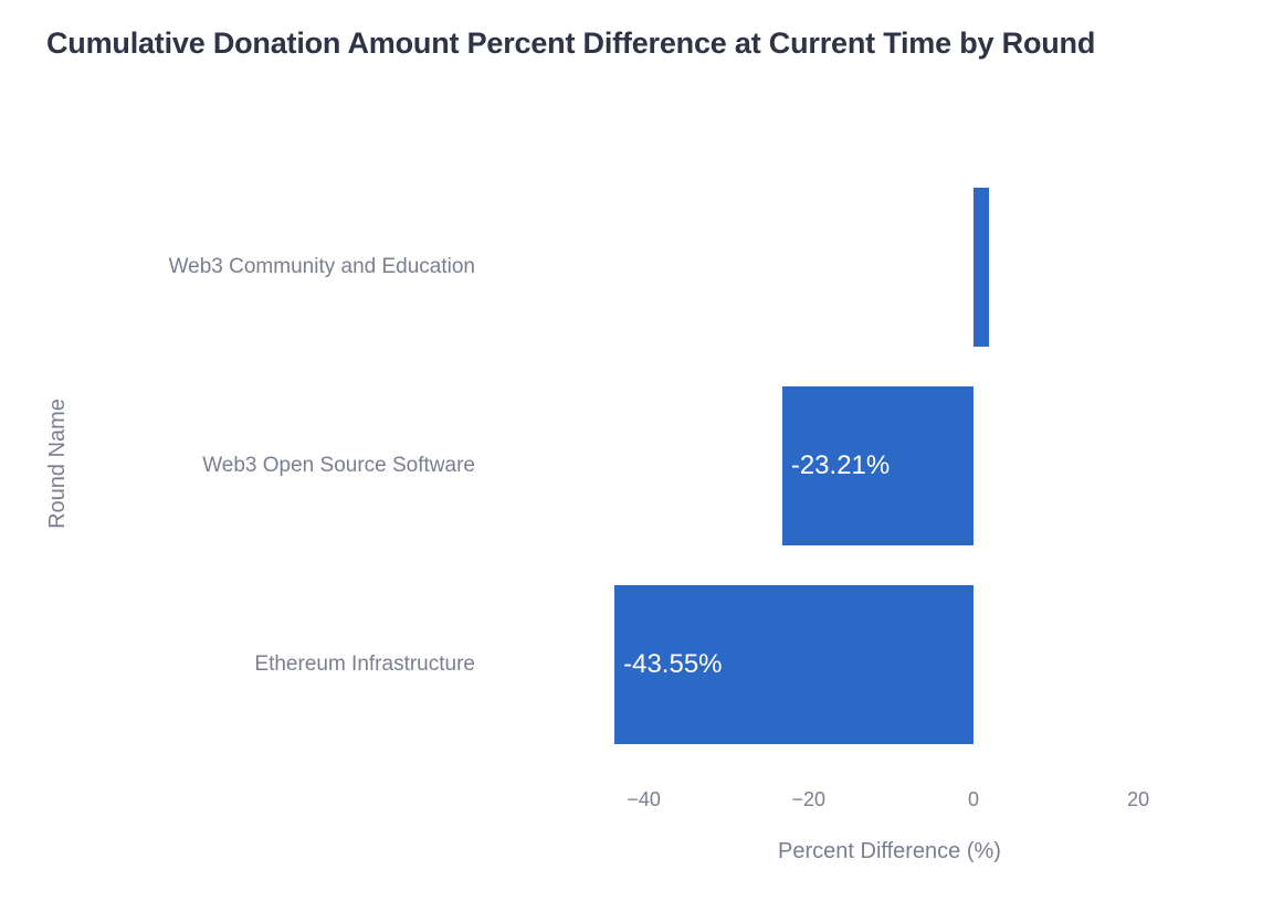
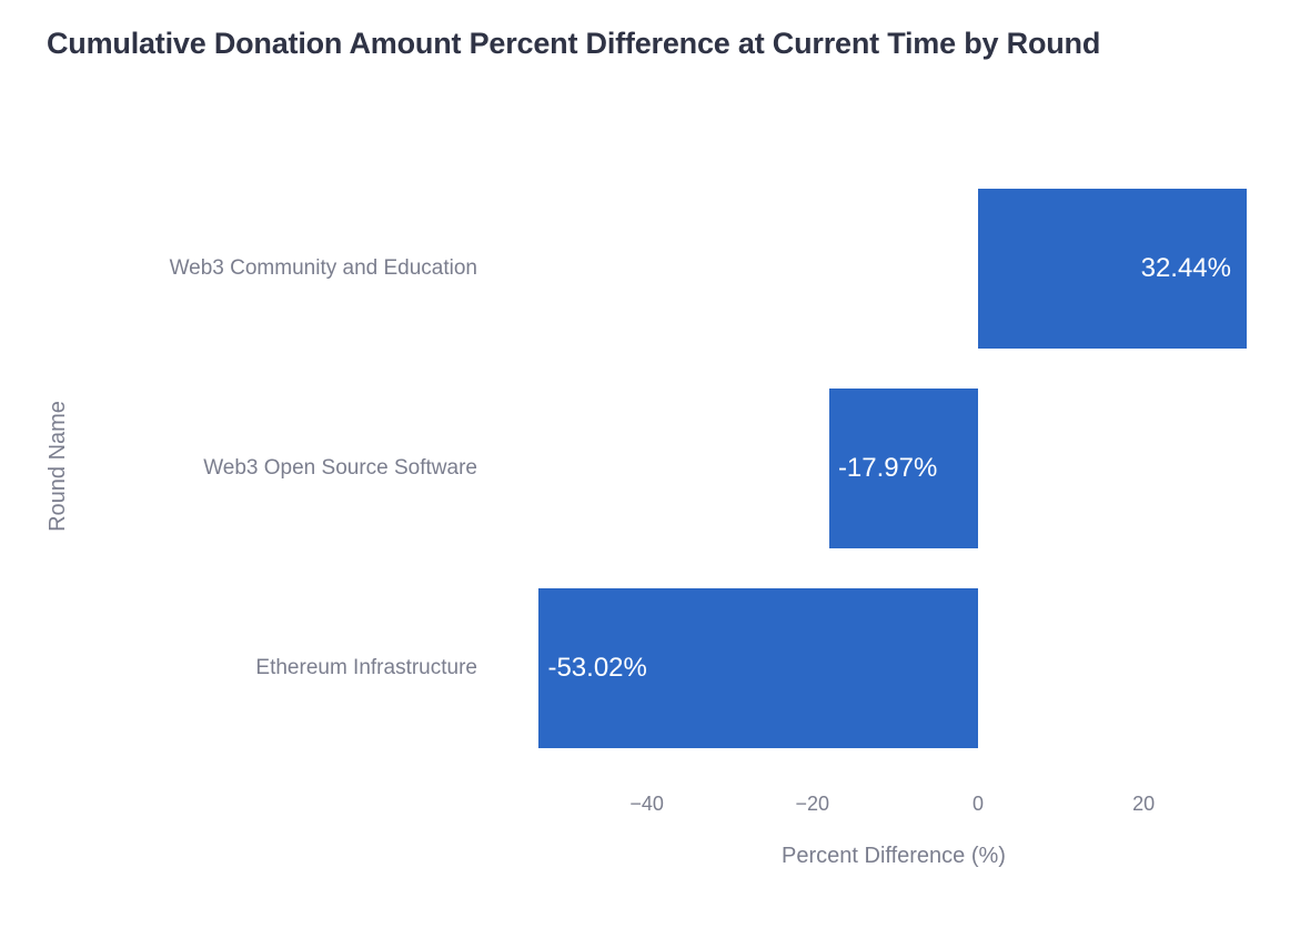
Web3 Community and Education: 0.67% -> 32.44%
Web3 Open Source Software: -23.21% -> -17.97%
Ethereum Infrastructure: -43.55% -> -53.02%
